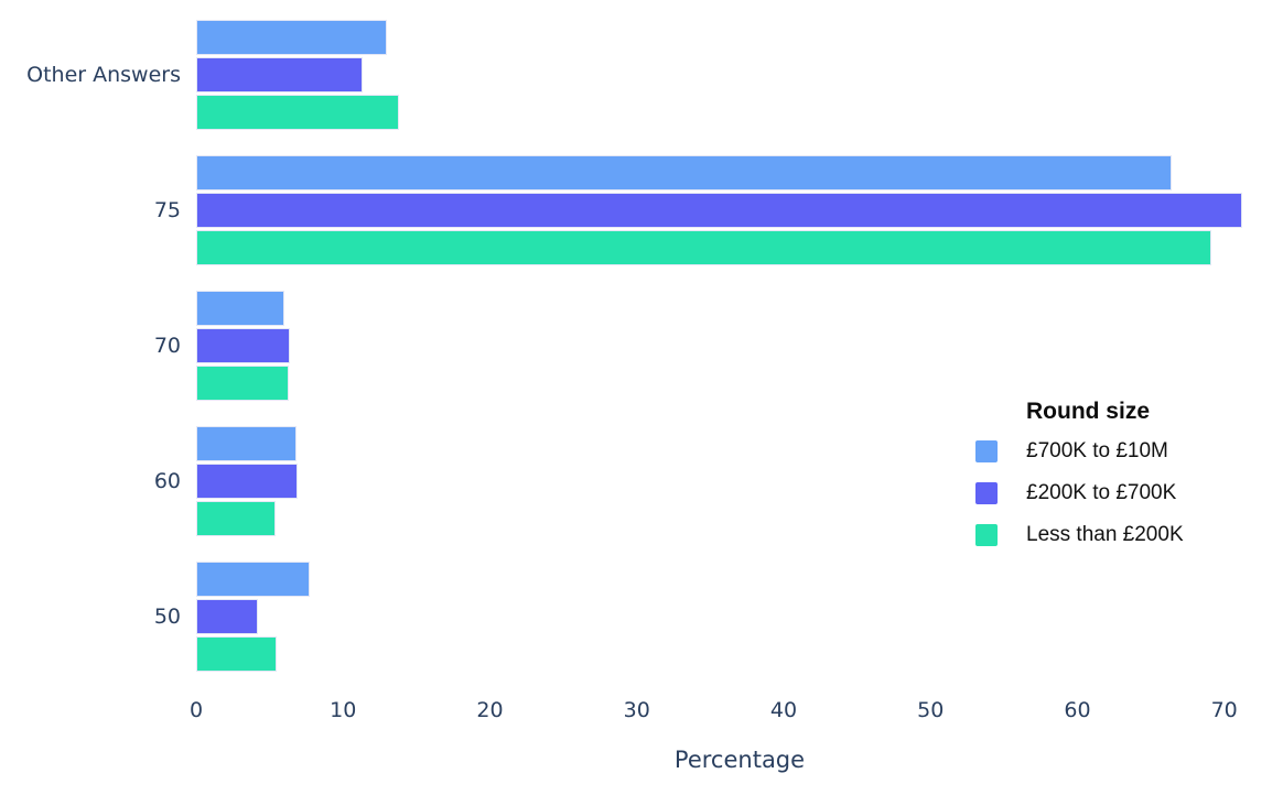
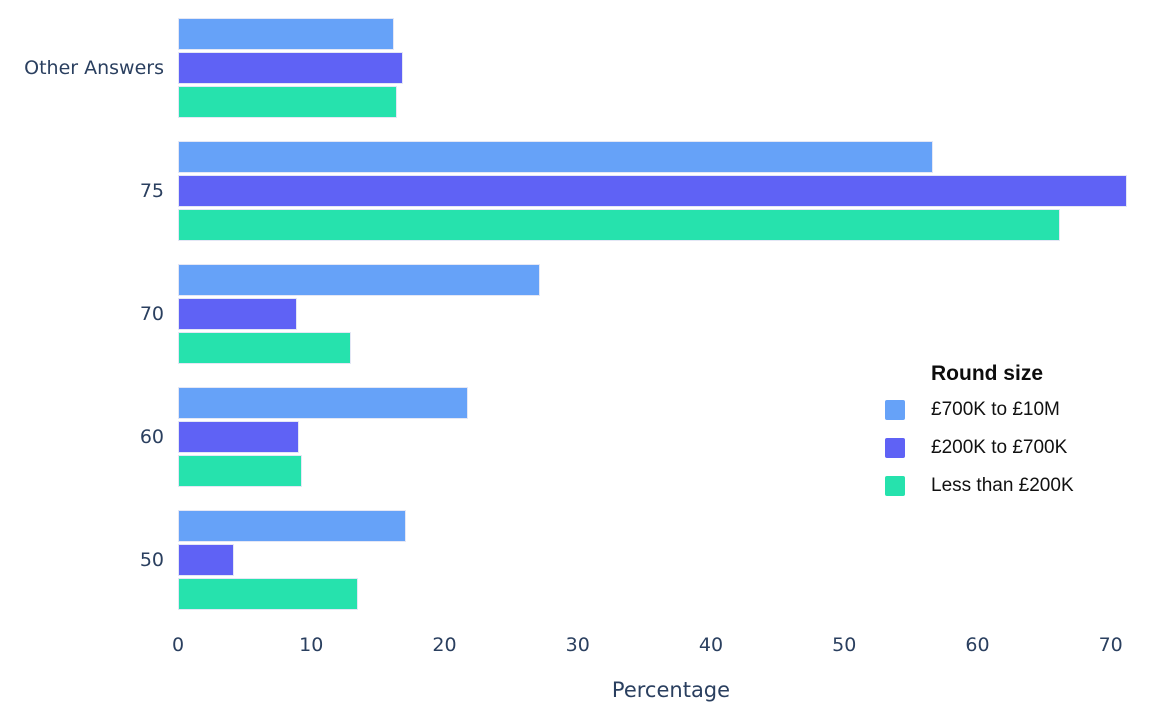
£700K to £10M/Other Answers: 13.0 -> 16.2
£200K to £700K/Other Answers: 11.3 -> 16.9
Less than £200K/Other Answers: 13.8 -> 16.4
£700K to £10M/75: 66.4 -> 56.7
Less than £200K/75: 69.1 -> 66.2
£700K to £10M/70: 6.0 -> 27.2
£200K to £700K/70: 6.4 -> 8.9
Less than £200K/70: 6.3 -> 13.0
£700K to £10M/60: 6.8 -> 21.8
£200K to £700K/60: 6.9 -> 9.1
Less than £200K/60: 5.4 -> 9.3
£700K to £10M/50: 7.7 -> 17.1
Less than £200K/50: 5.5 -> 13.5
